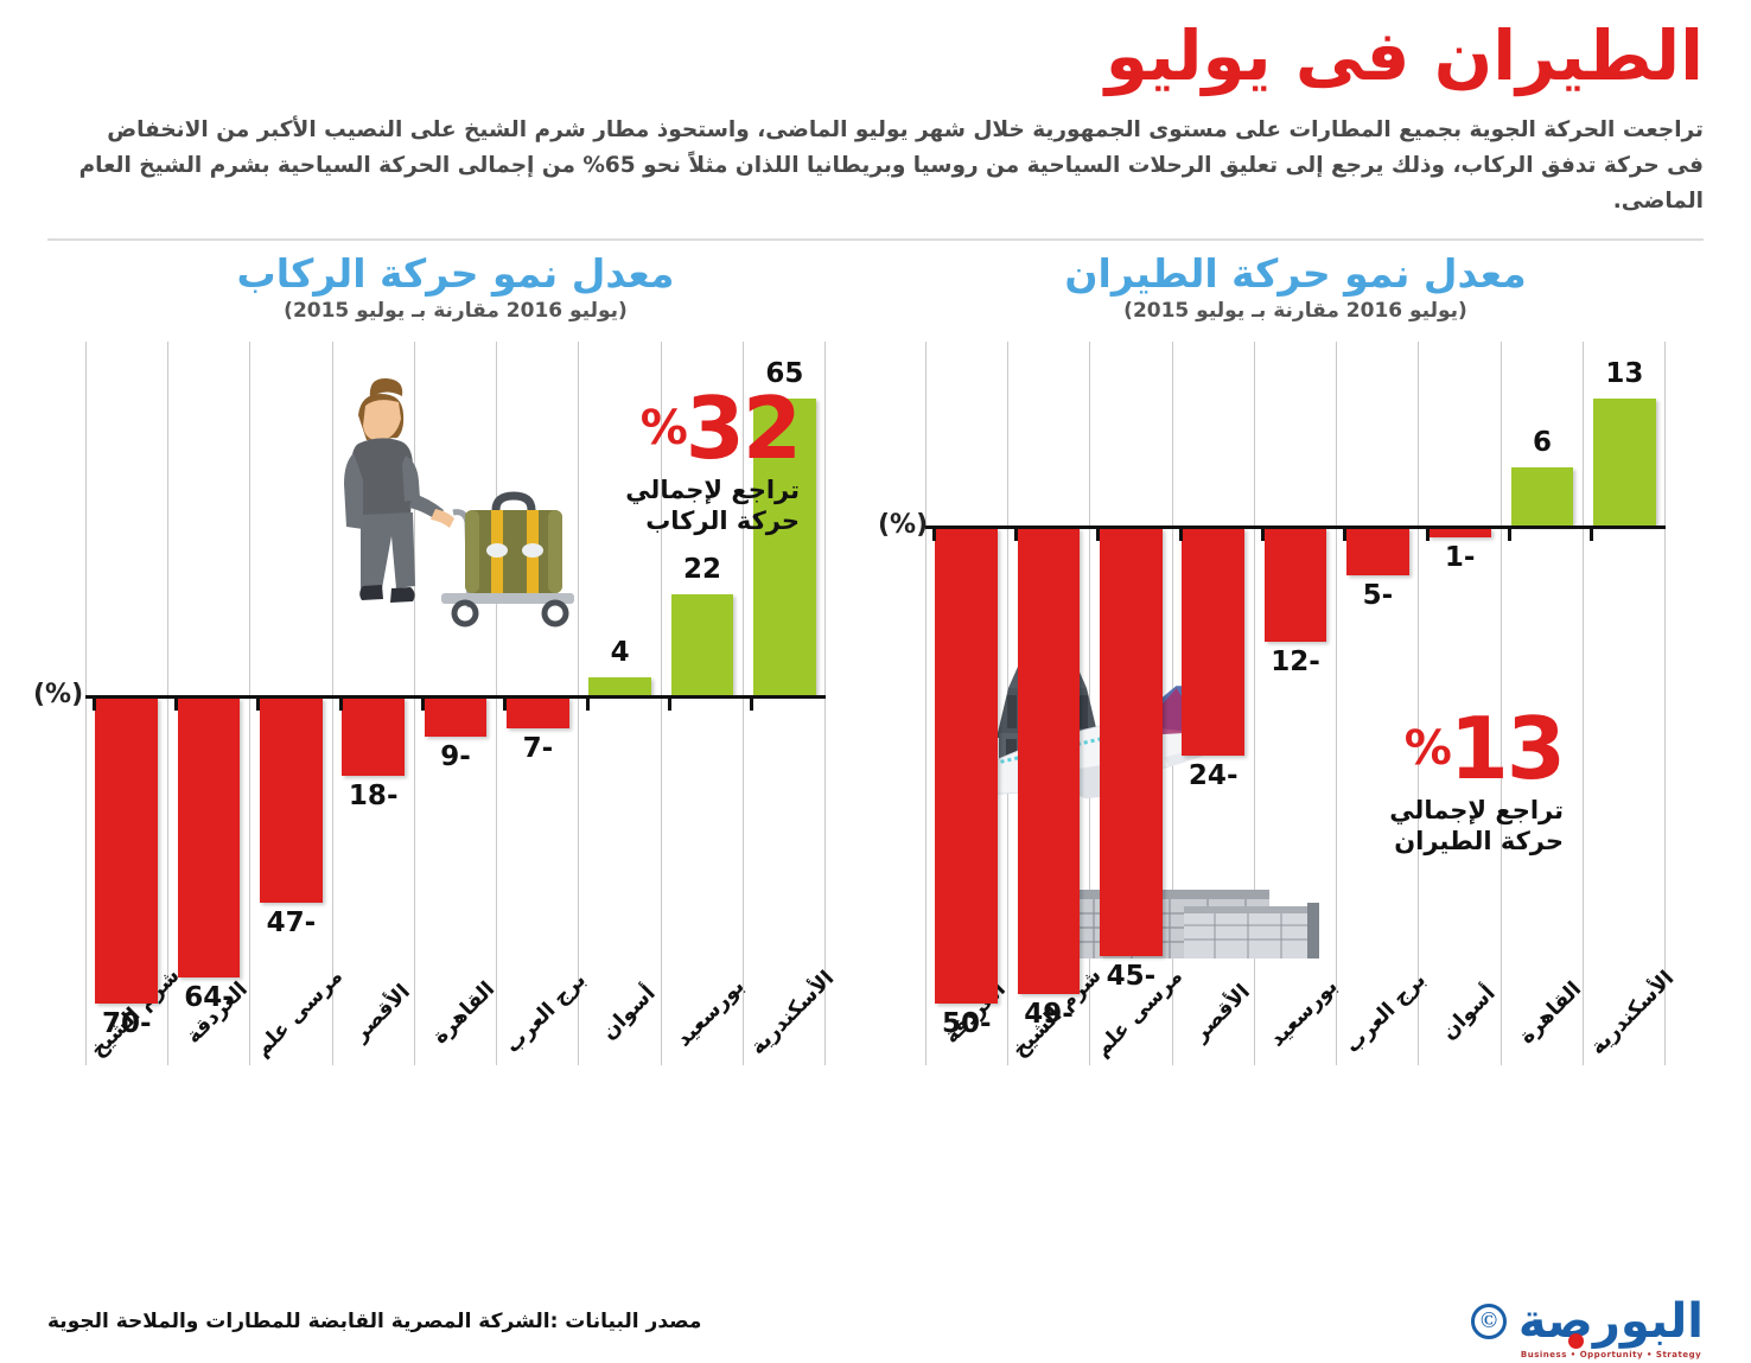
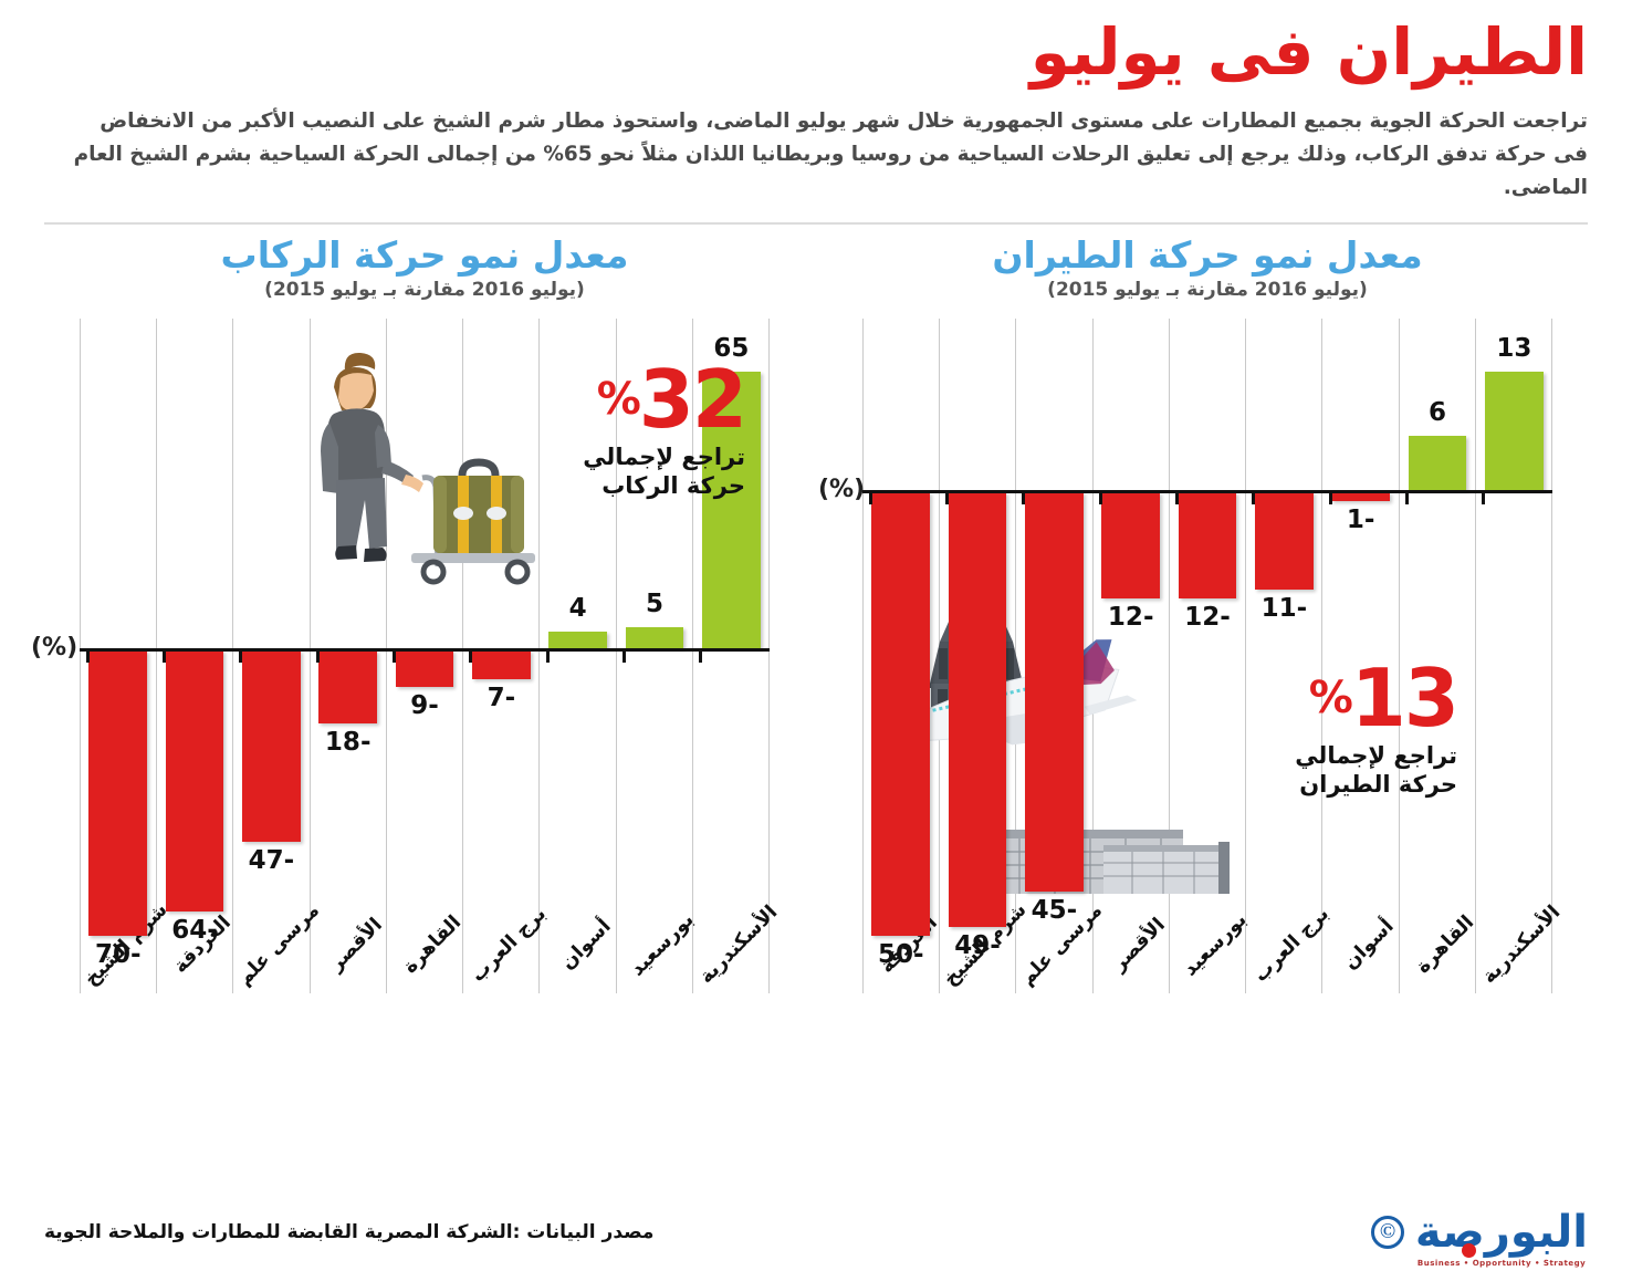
معدل نمو حركة الركاب/بورسعيد: 22 -> 5
معدل نمو حركة الطيران/برج العرب: -5 -> -11
معدل نمو حركة الطيران/الأقصر: -24 -> -12
